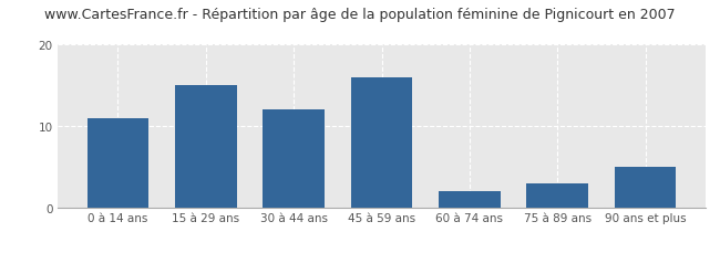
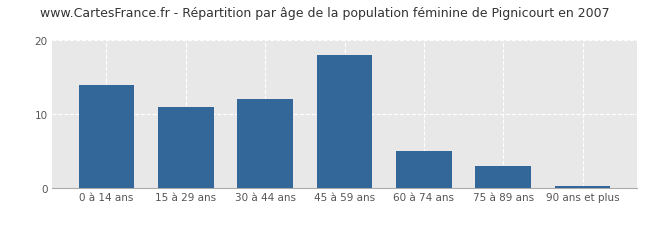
0 à 14 ans: 11.0 -> 14.0
15 à 29 ans: 15.0 -> 11.0
45 à 59 ans: 16.0 -> 18.0
60 à 74 ans: 2.0 -> 5.0
90 ans et plus: 5.0 -> 0.2
